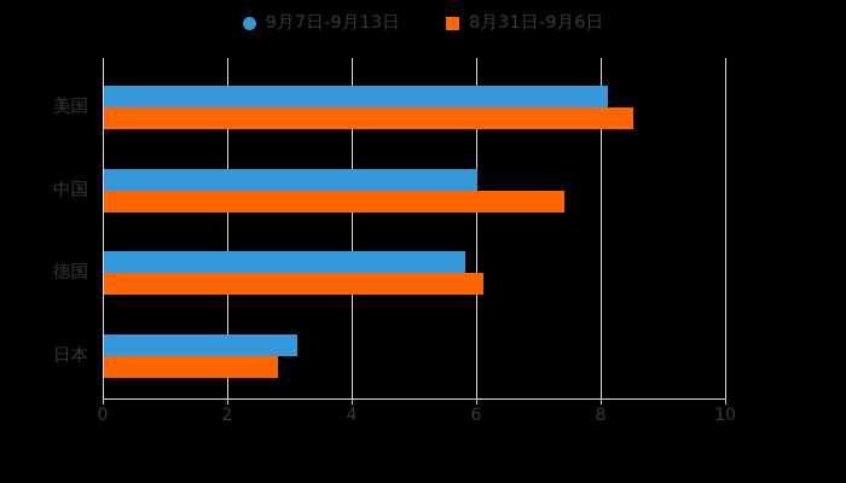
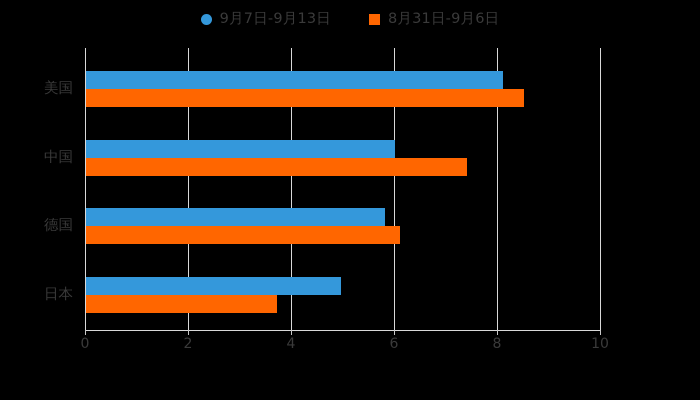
9月7日-9月13日/日本: 3.1 -> 5.0
8月31日-9月6日/日本: 2.8 -> 3.7
